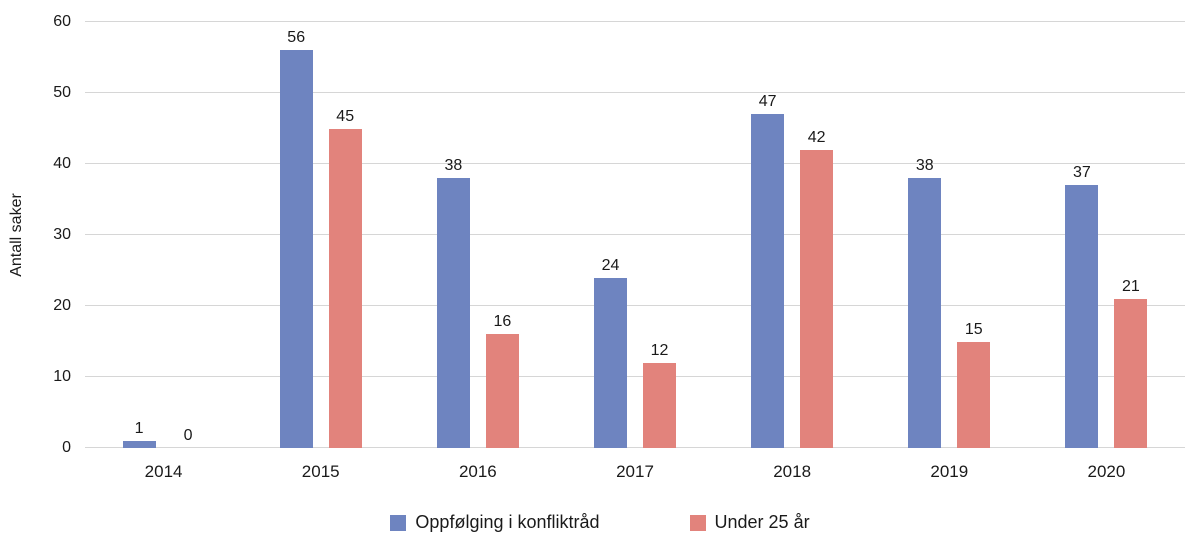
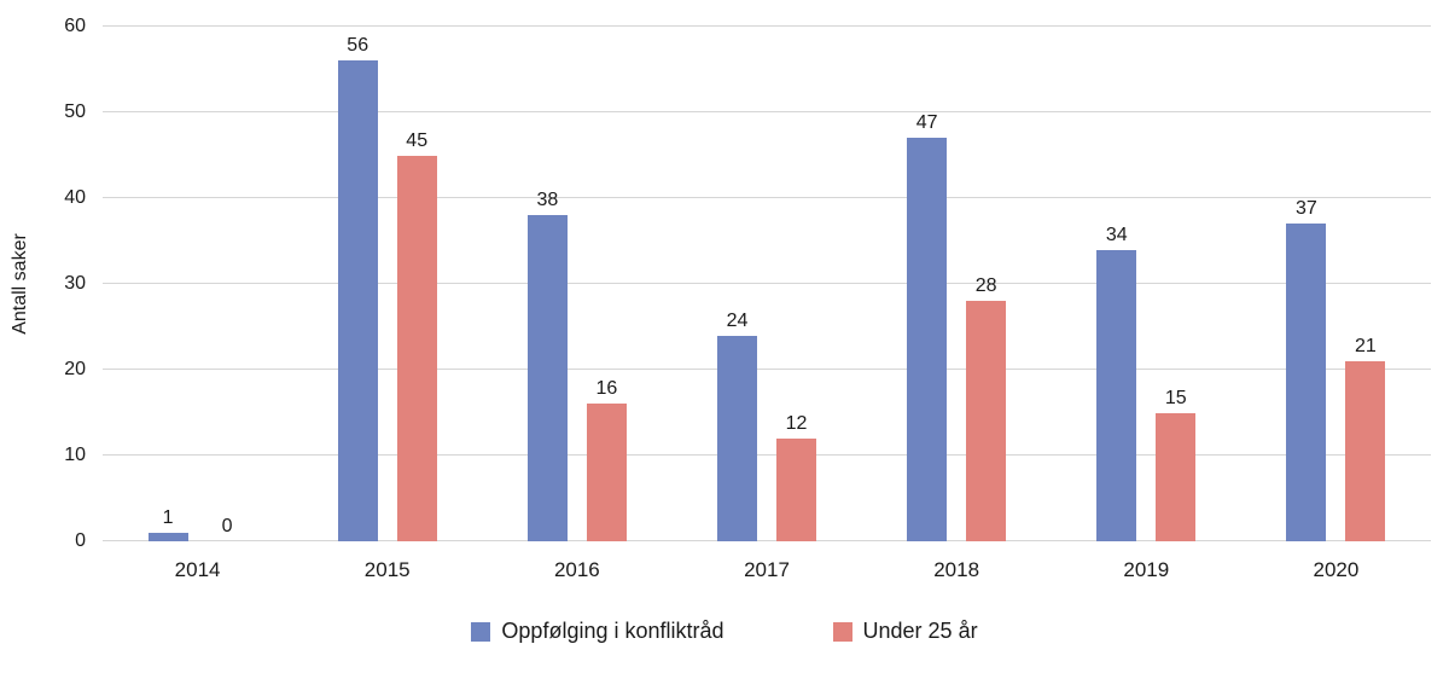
Under 25 år/2018: 42 -> 28
Oppfølging i konfliktråd/2019: 38 -> 34
